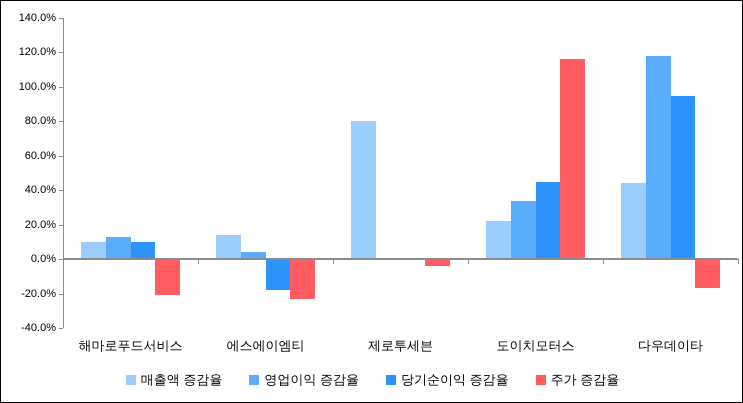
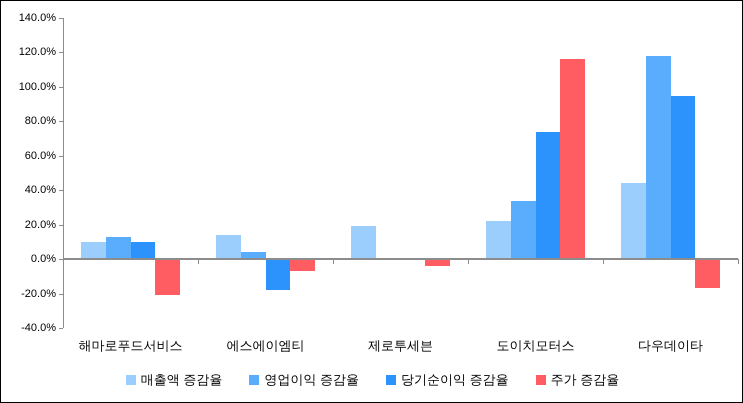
주가 증감율/에스에이엠티: -23% -> -7%
매출액 증감율/제로투세븐: 80% -> 19%
당기순이익 증감율/도이치모터스: 45% -> 74%
